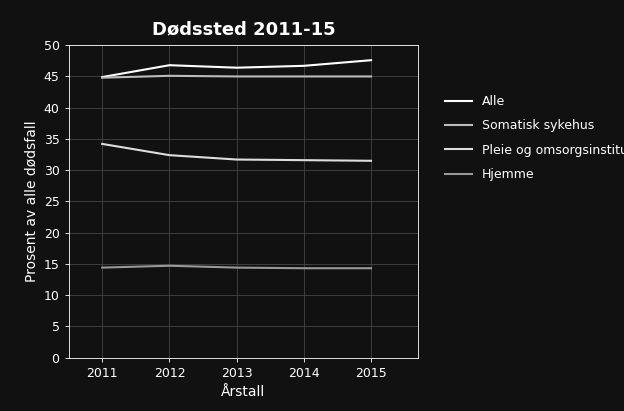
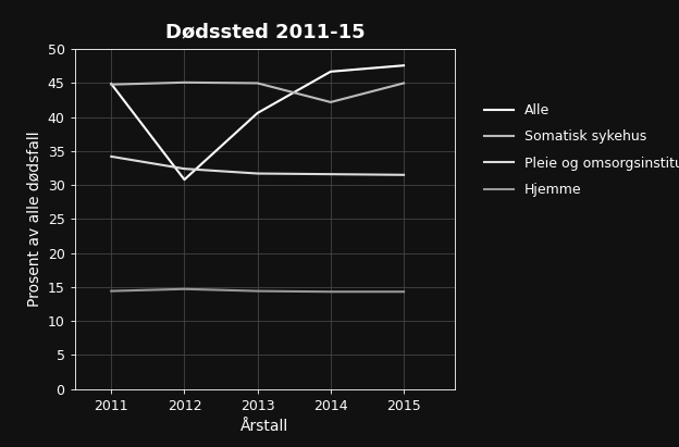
Alle/2012: 46.8 -> 30.8
Alle/2013: 46.4 -> 40.6
Somatisk sykehus/2014: 45.0 -> 42.2
